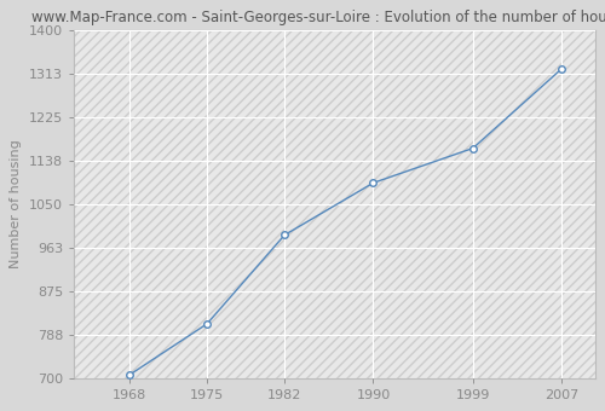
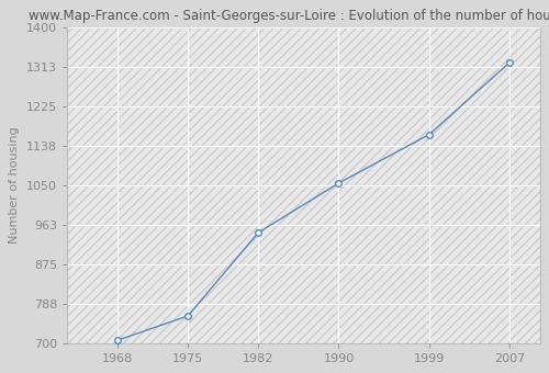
1975: 809 -> 760
1982: 988 -> 945
1990: 1093 -> 1055
